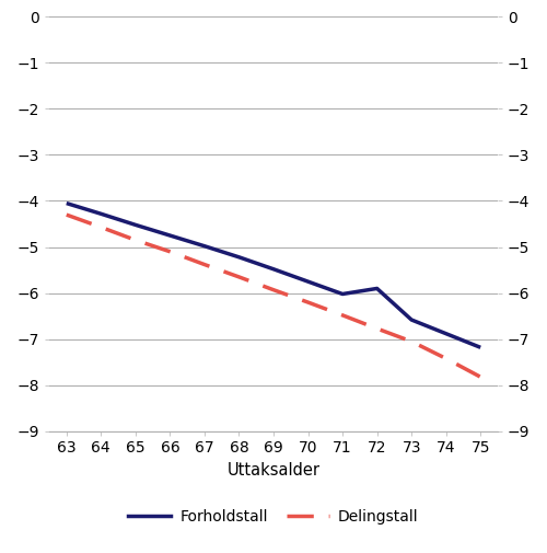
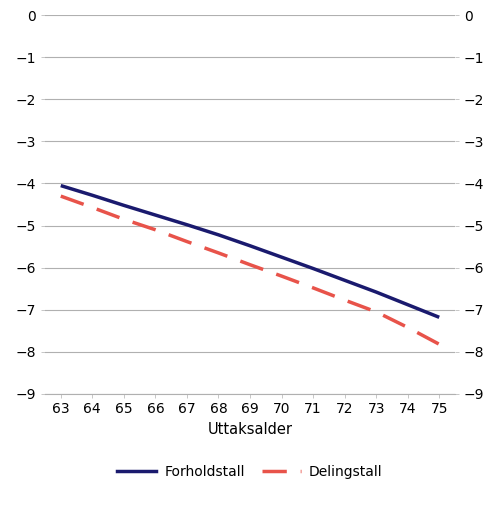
Forholdstall/72: -5.90 -> -6.30
